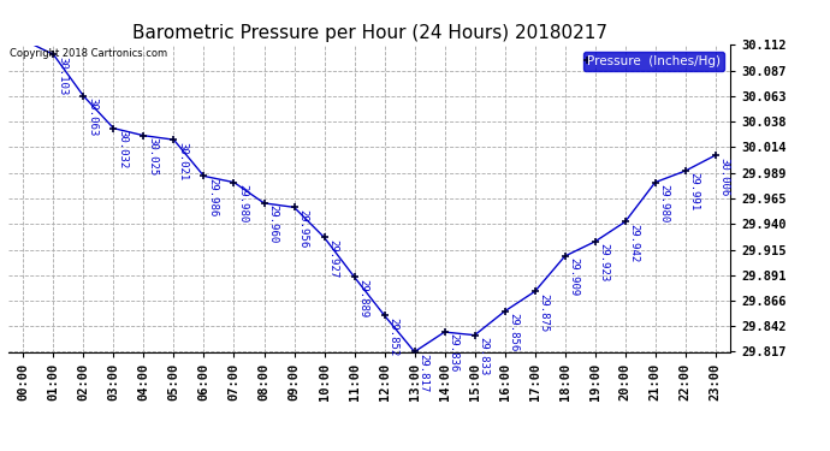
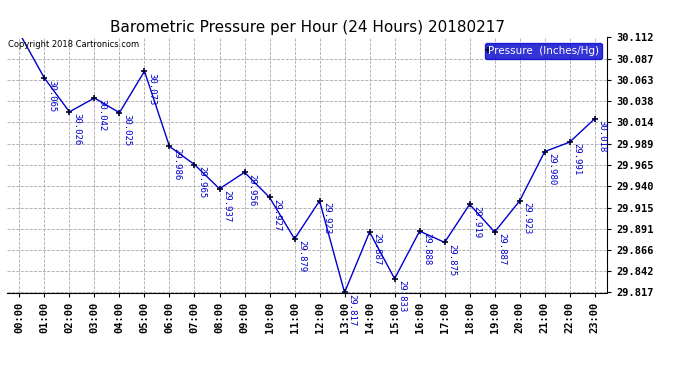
01:00: 30.103 -> 30.065
02:00: 30.063 -> 30.026
03:00: 30.032 -> 30.042
05:00: 30.021 -> 30.073
07:00: 29.980 -> 29.965
08:00: 29.960 -> 29.937
11:00: 29.889 -> 29.879
12:00: 29.852 -> 29.923
14:00: 29.836 -> 29.887
16:00: 29.856 -> 29.888
18:00: 29.909 -> 29.919
19:00: 29.923 -> 29.887
20:00: 29.942 -> 29.923
23:00: 30.006 -> 30.018
